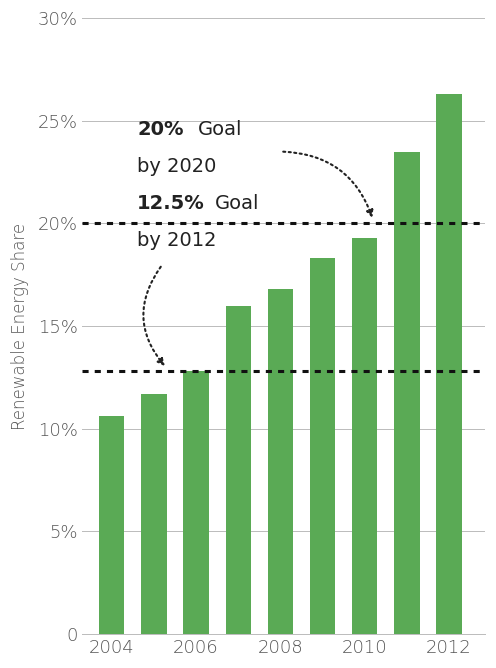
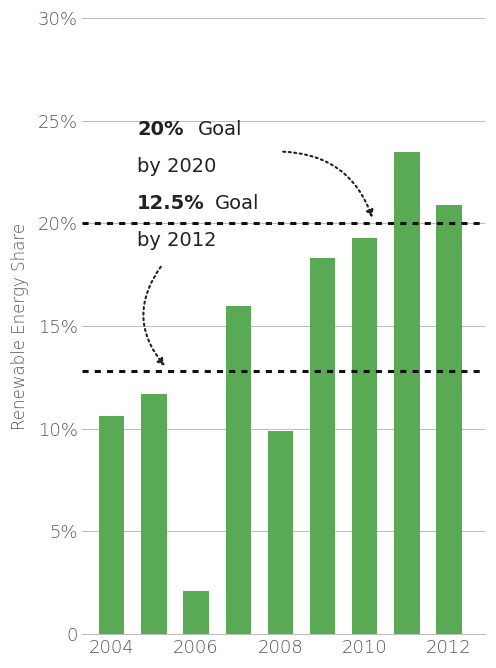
2006: 12.8% -> 2.1%
2008: 16.8% -> 9.9%
2012: 26.3% -> 20.9%
